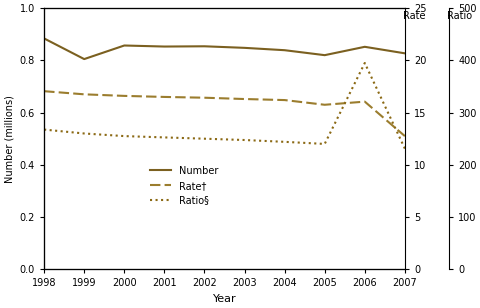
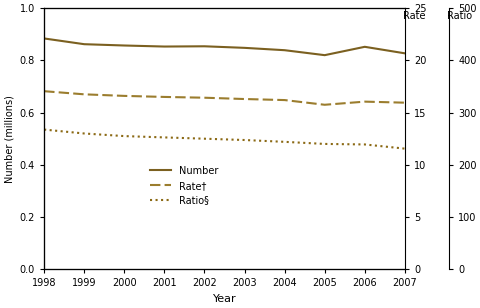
Number/1999: 0.805 -> 0.862
Ratio§/2006: 0.790 -> 0.478
Rate†/2007: 0.510 -> 0.638
